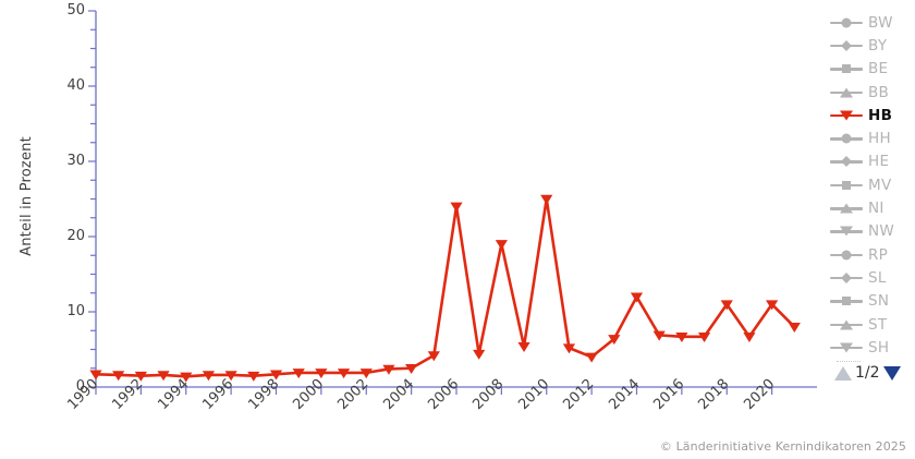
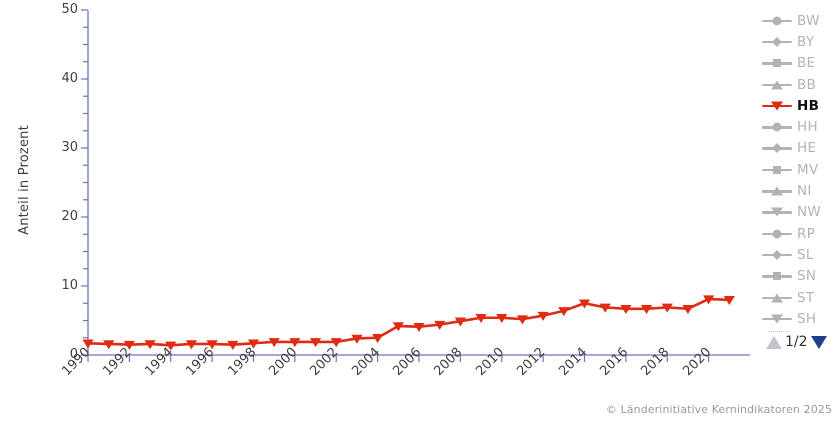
2006: 24 -> 4
2008: 19 -> 5
2010: 25 -> 5
2012: 4 -> 6
2014: 12 -> 8
2018: 11 -> 7
2020: 11 -> 8
